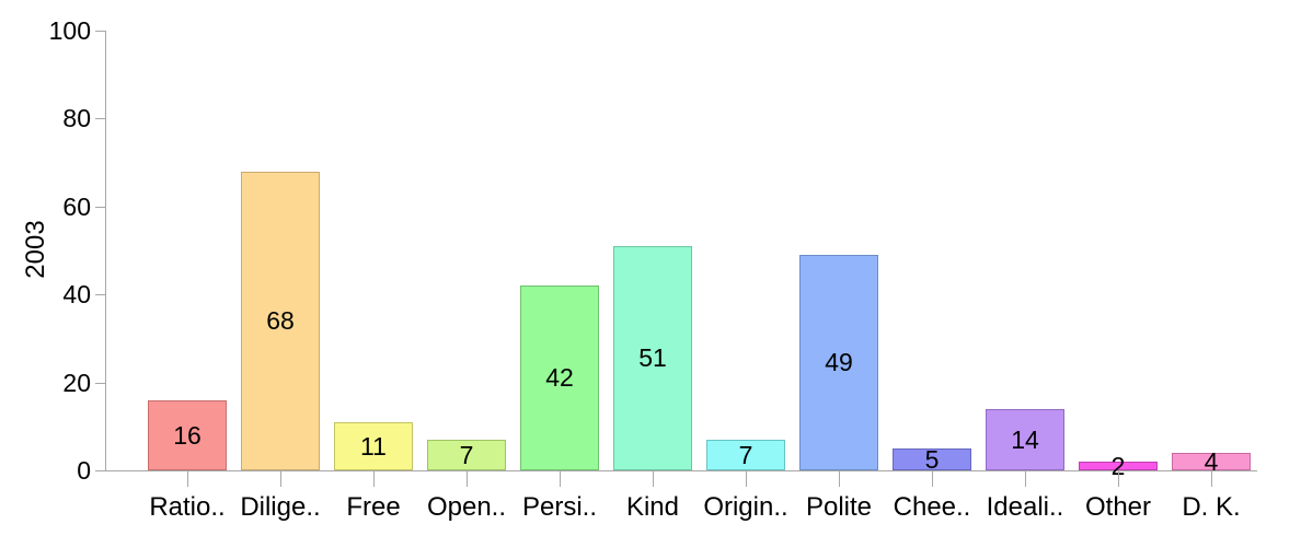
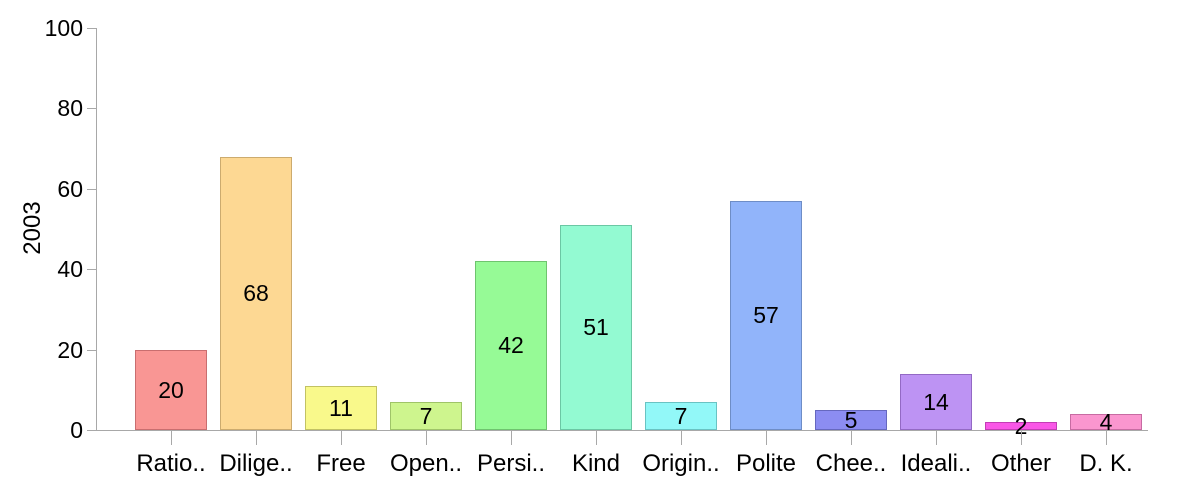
Ratio..: 16 -> 20
Polite: 49 -> 57
